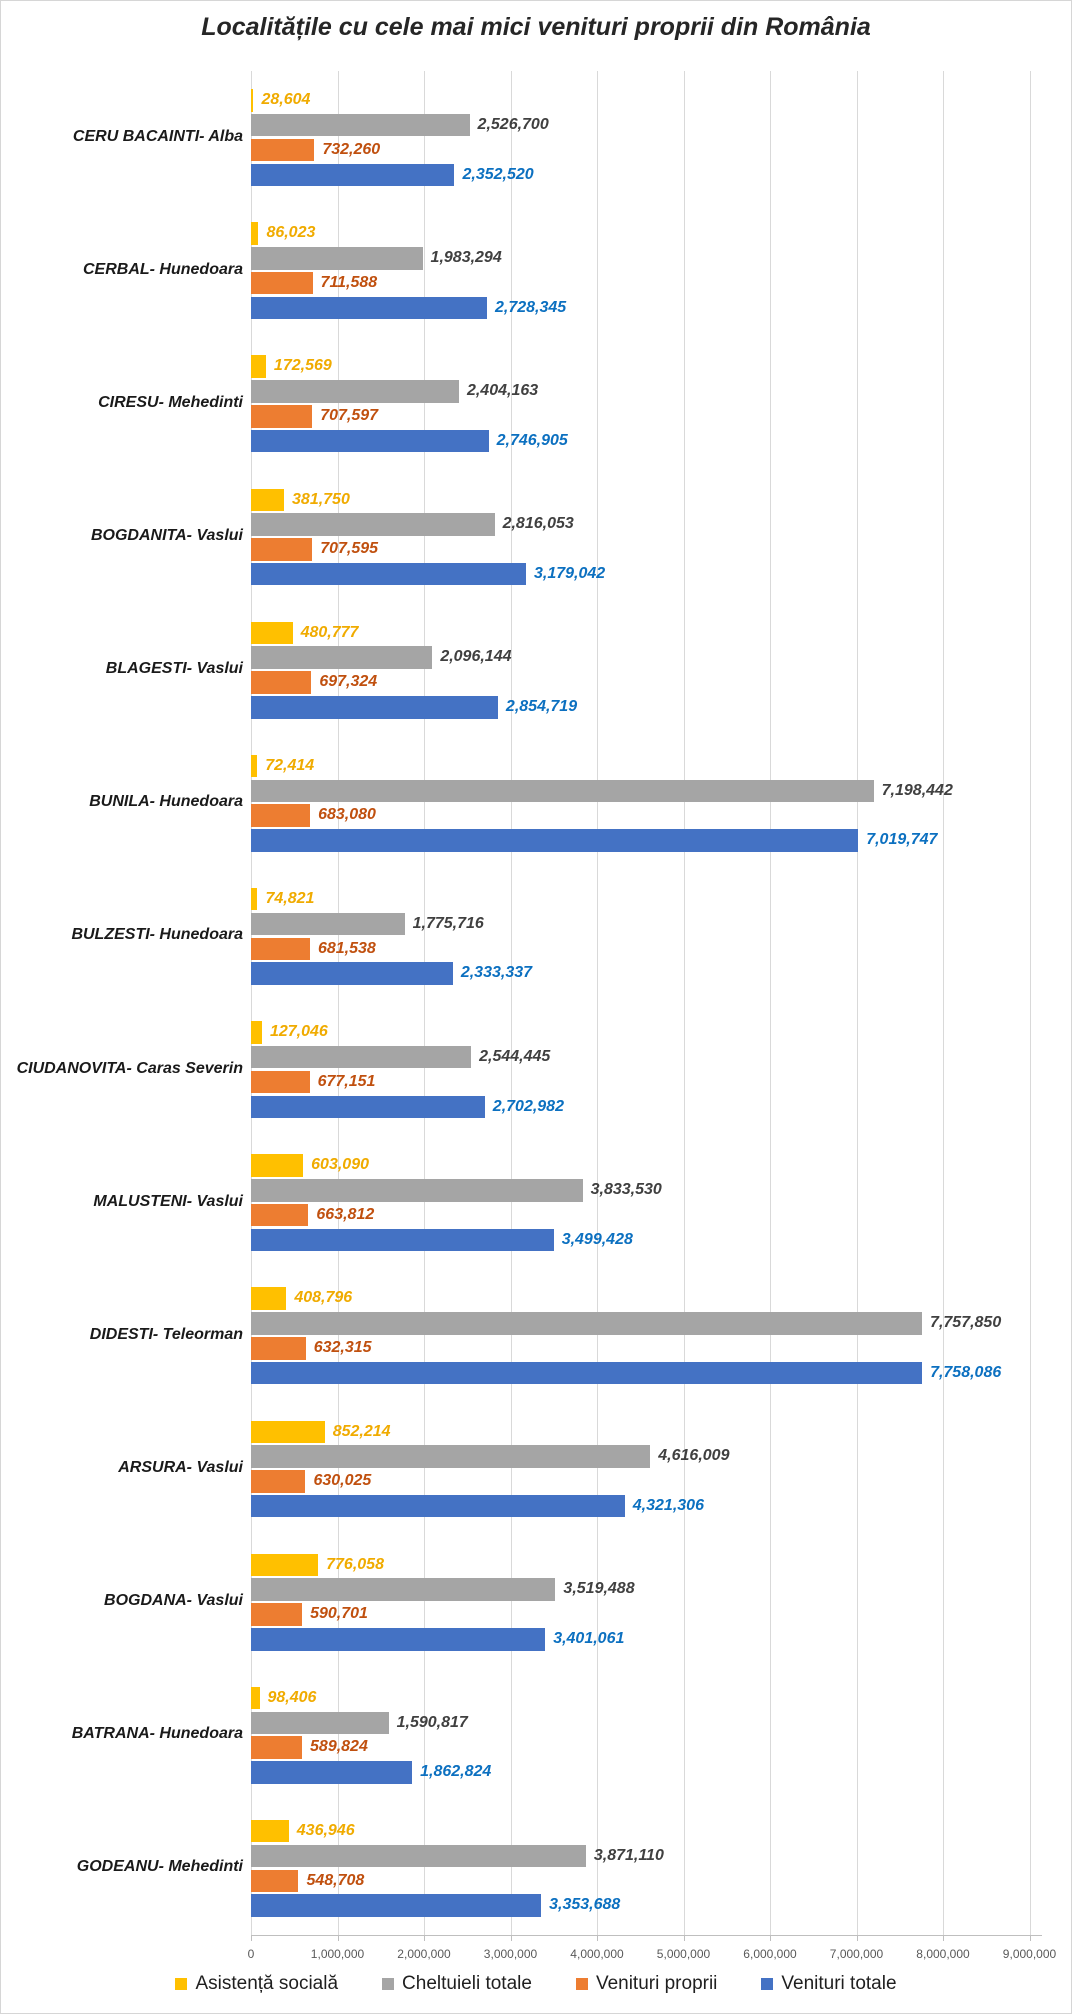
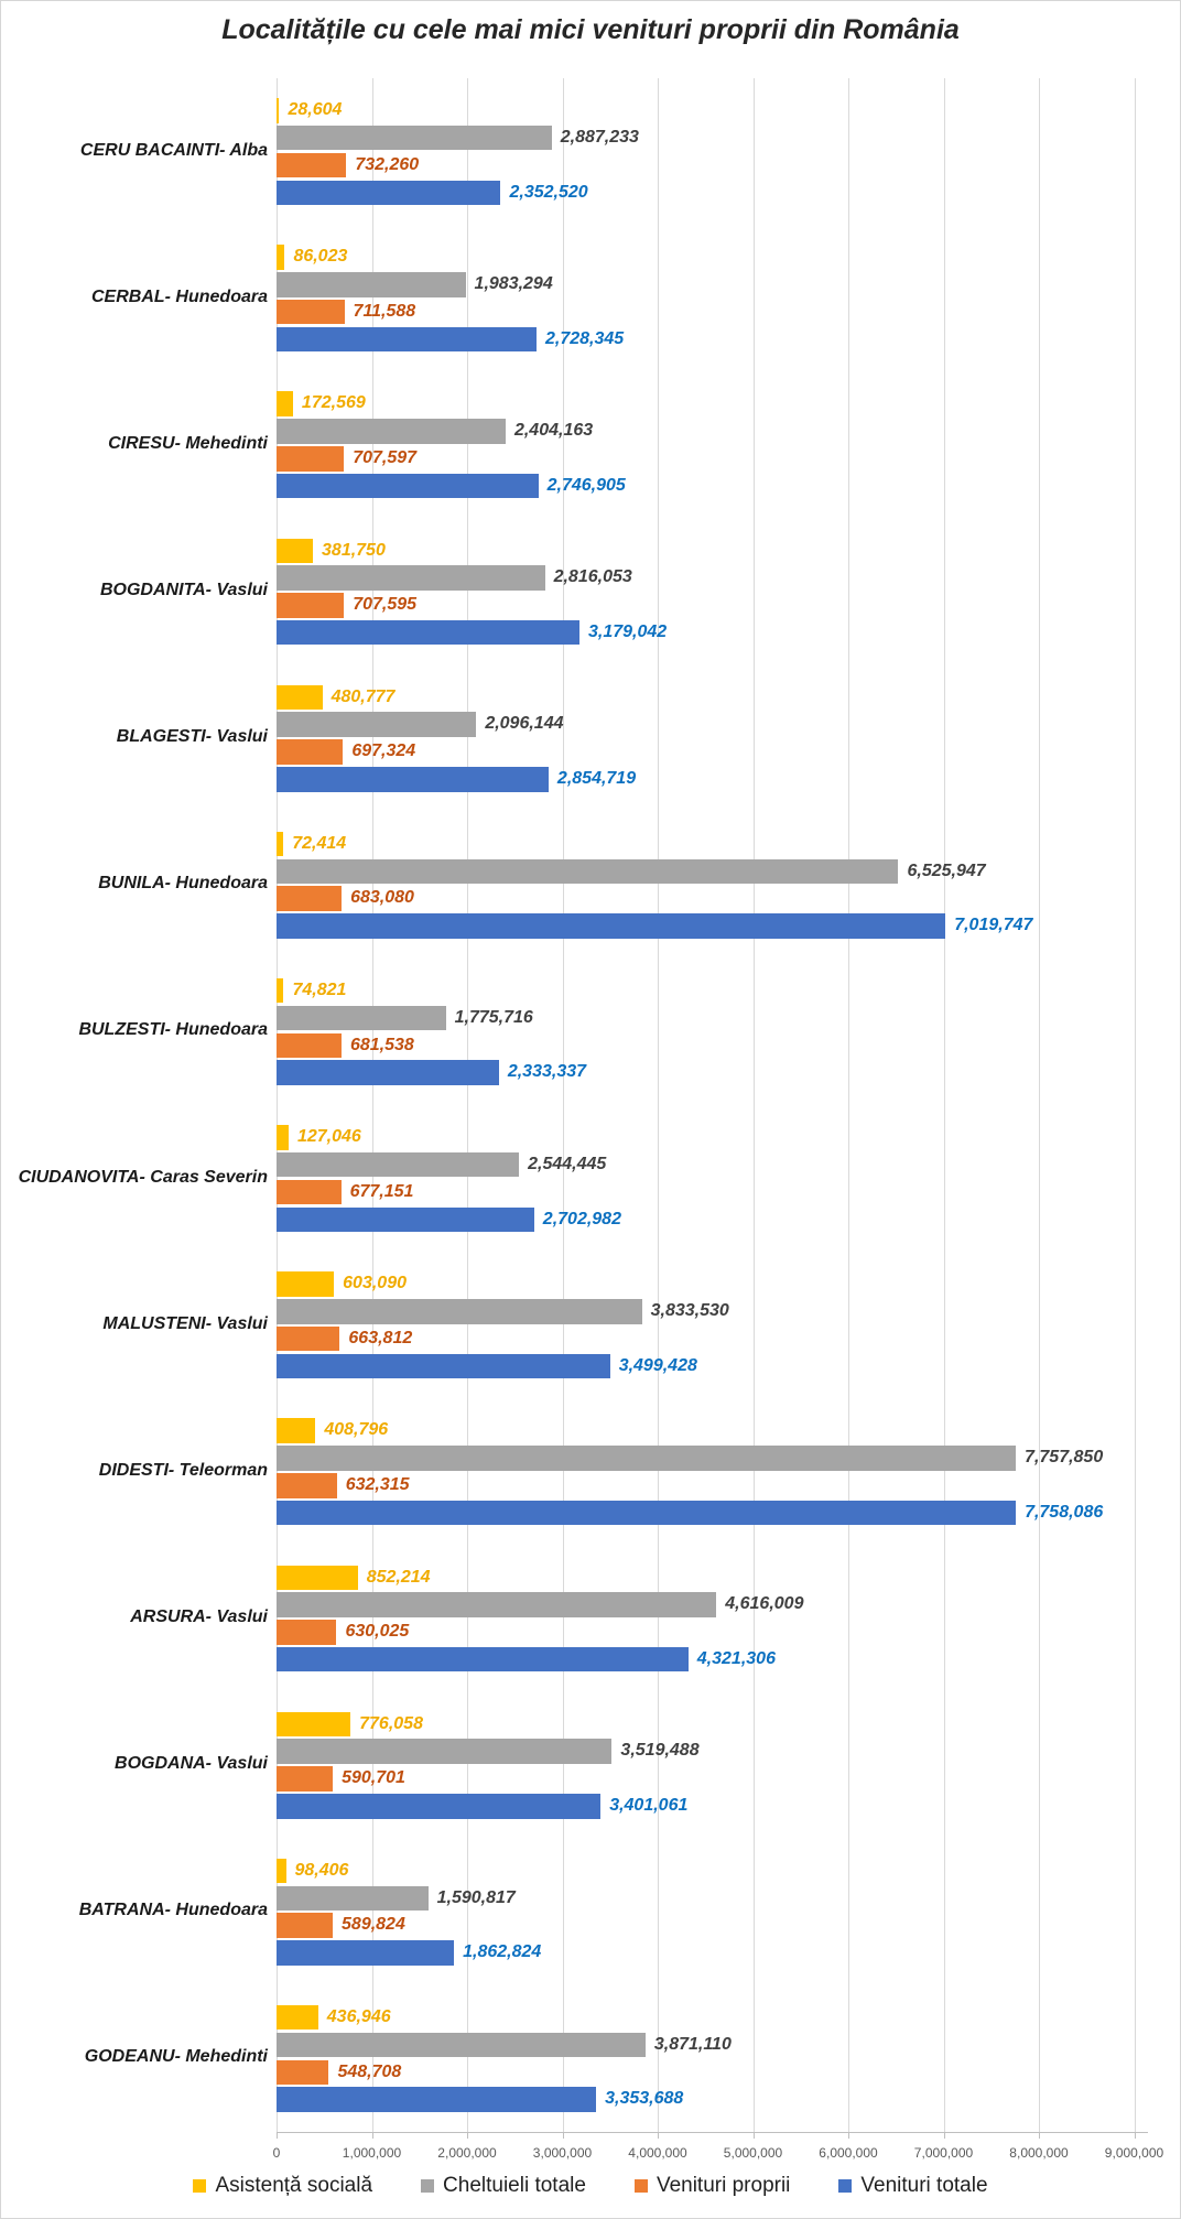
Cheltuieli totale/CERU BACAINTI- Alba: 2,526,700 -> 2,887,233
Cheltuieli totale/BUNILA- Hunedoara: 7,198,442 -> 6,525,947
